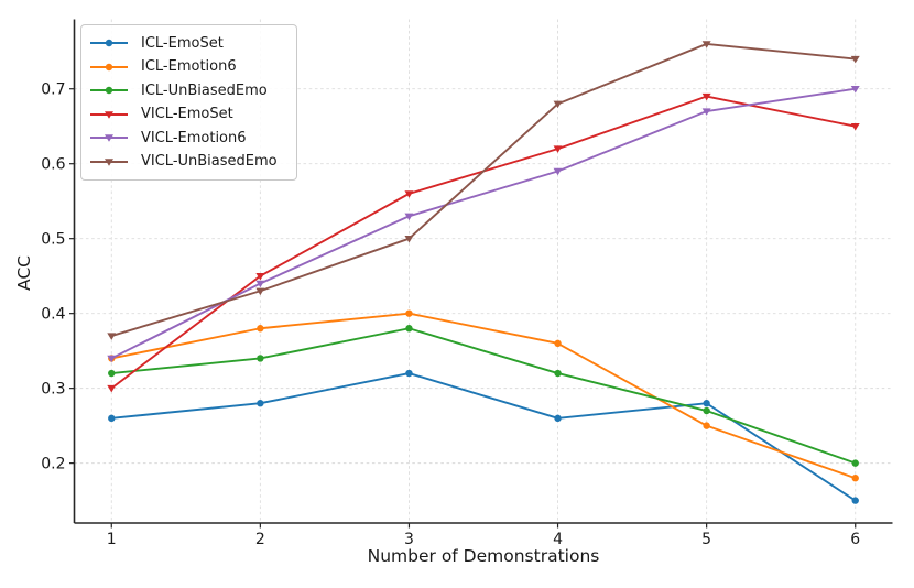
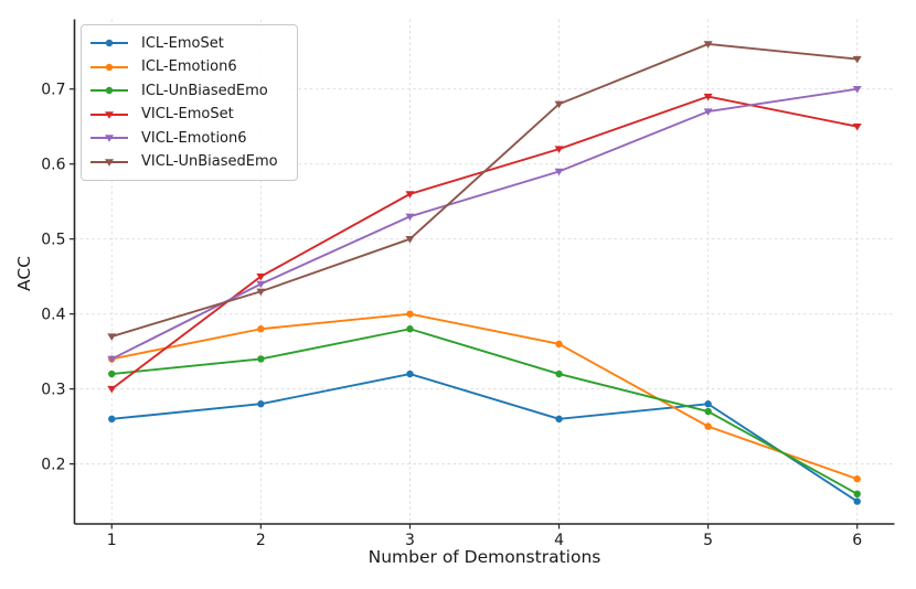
ICL-UnBiasedEmo/6: 0.20 -> 0.16
